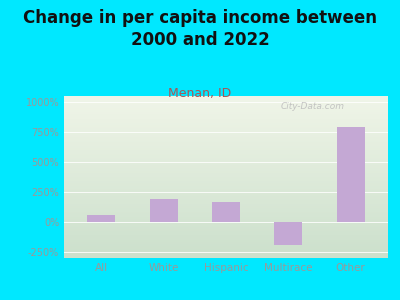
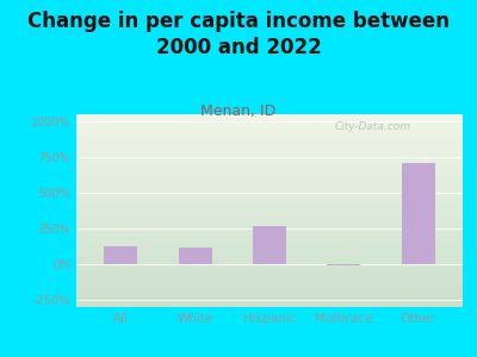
All: 60% -> 120%
White: 190% -> 120%
Hispanic: 170% -> 270%
Multirace: -190% -> -10%
Other: 790% -> 710%
